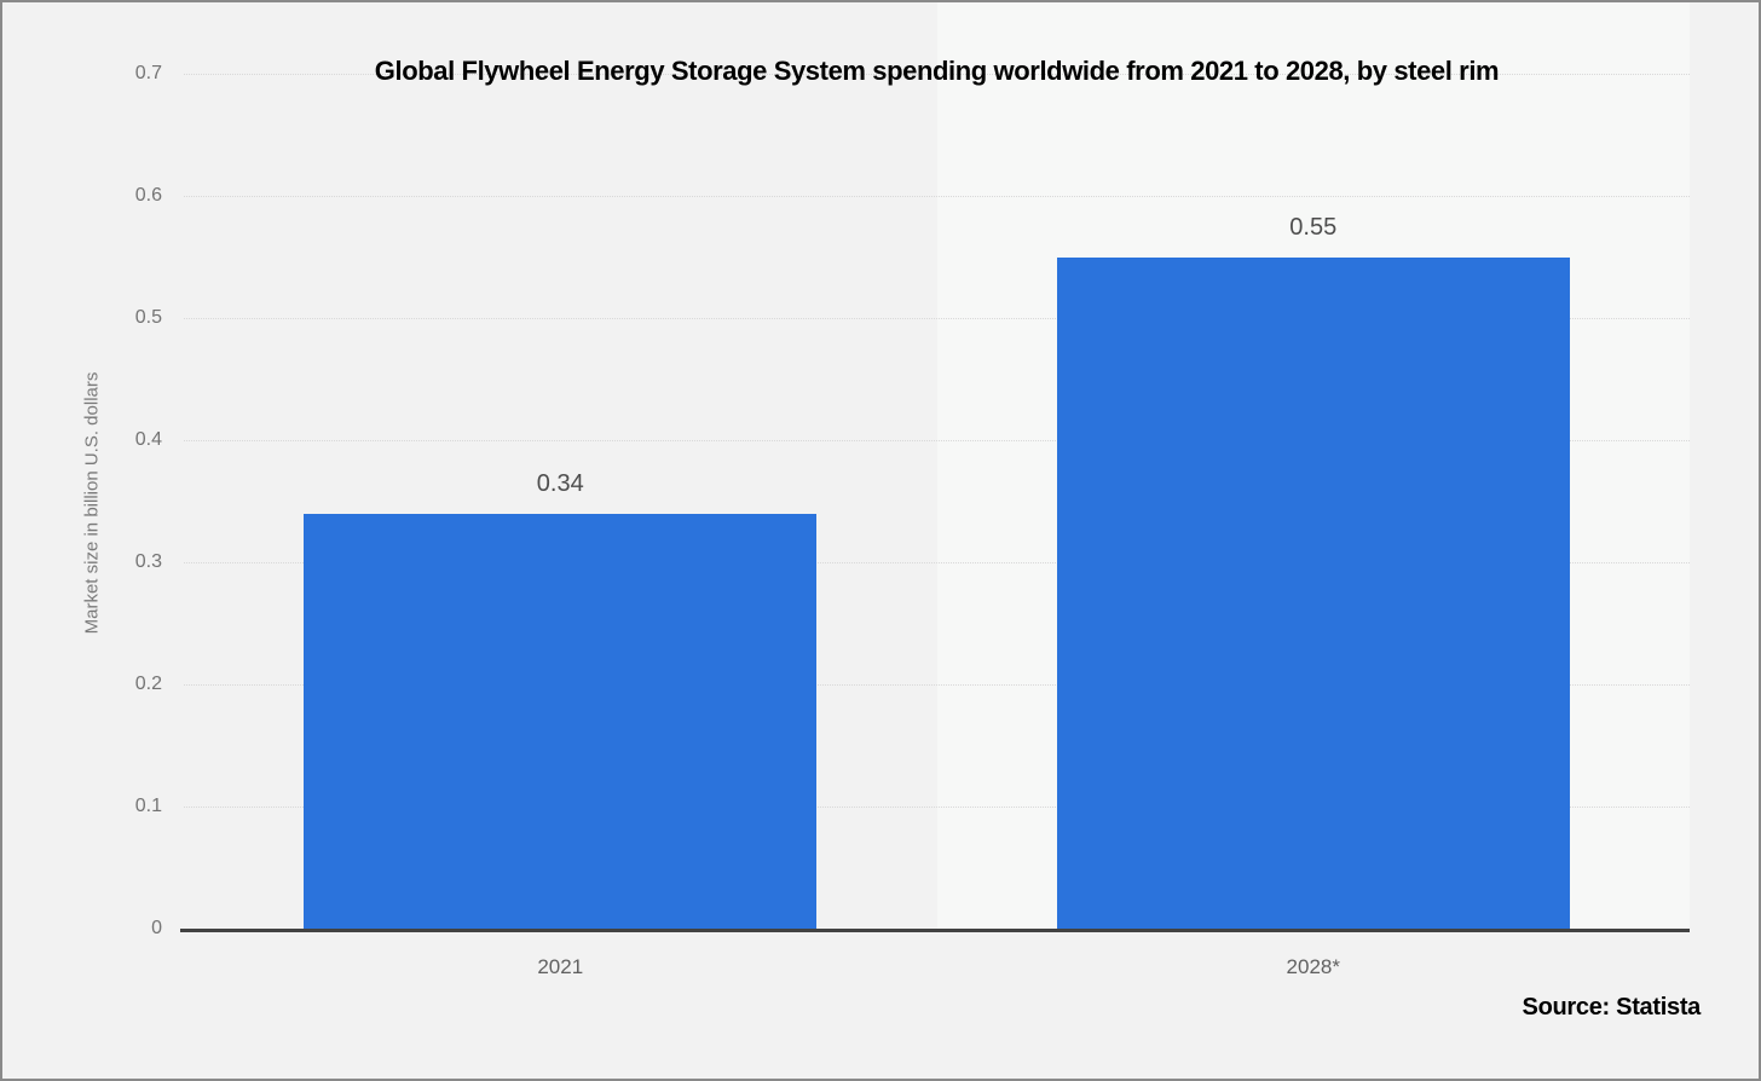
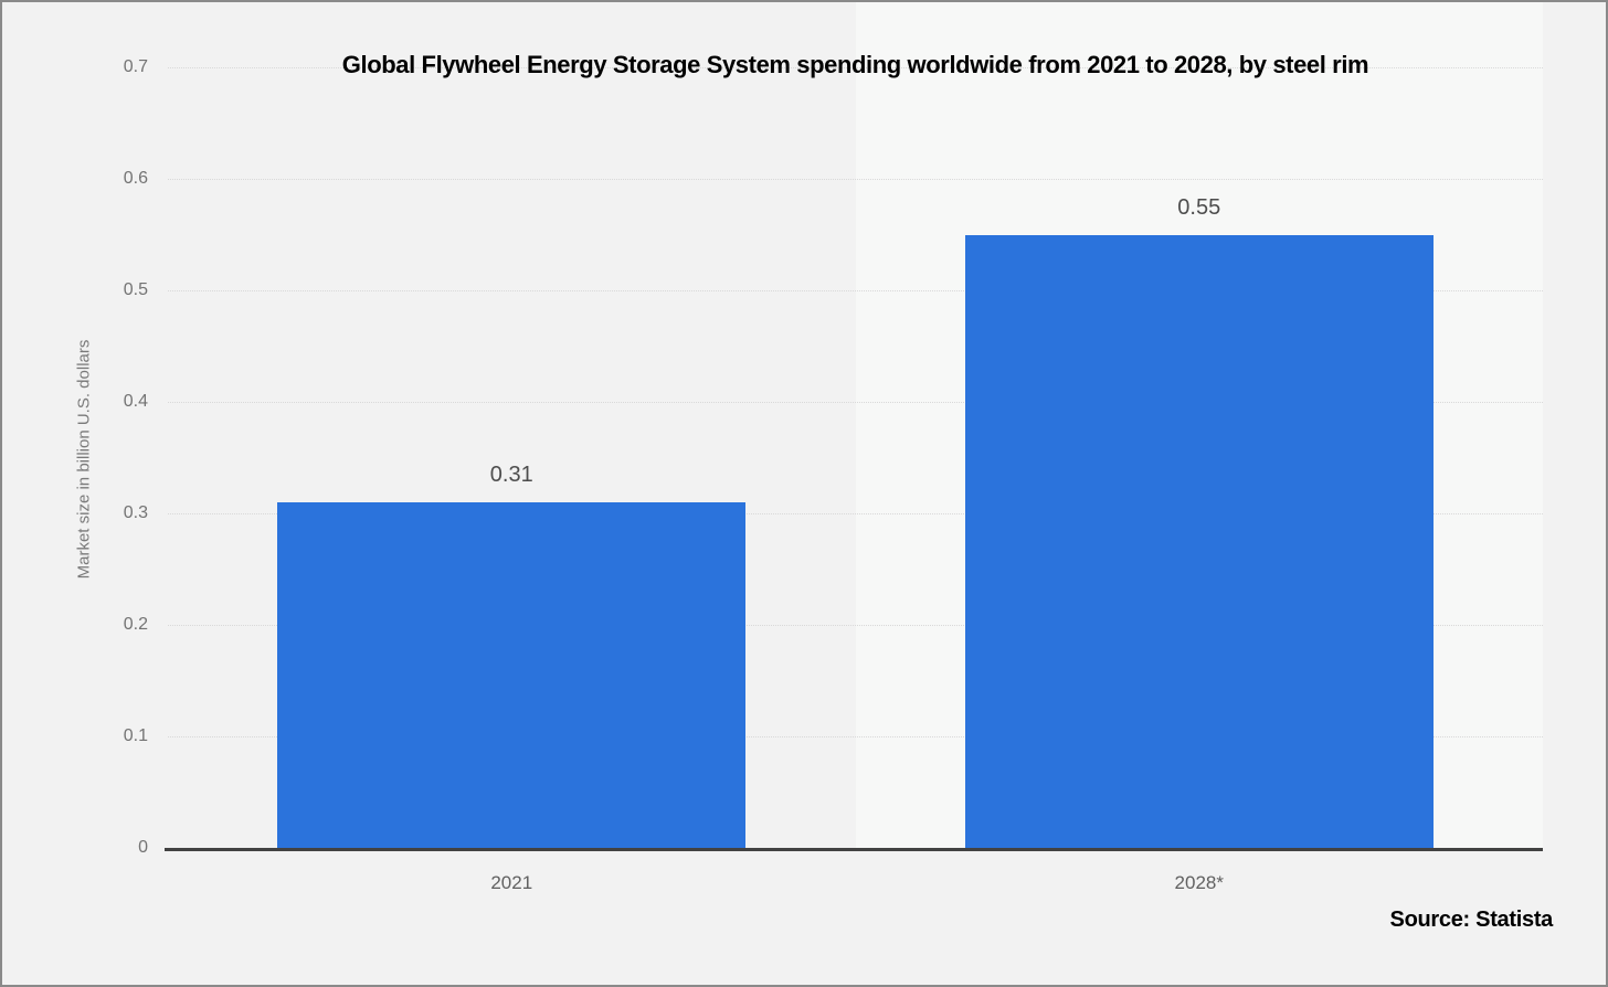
2021: 0.34 -> 0.31
